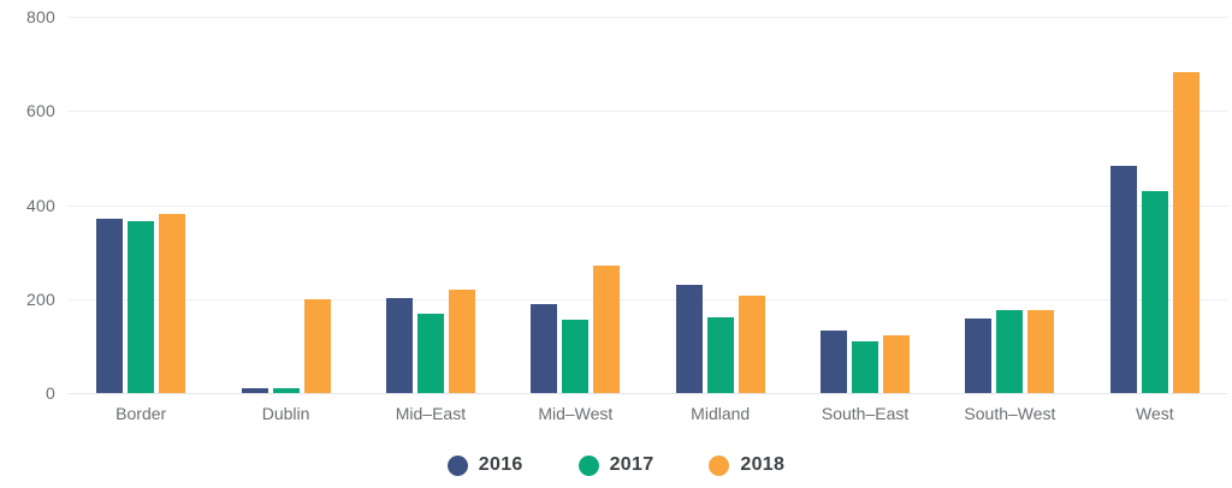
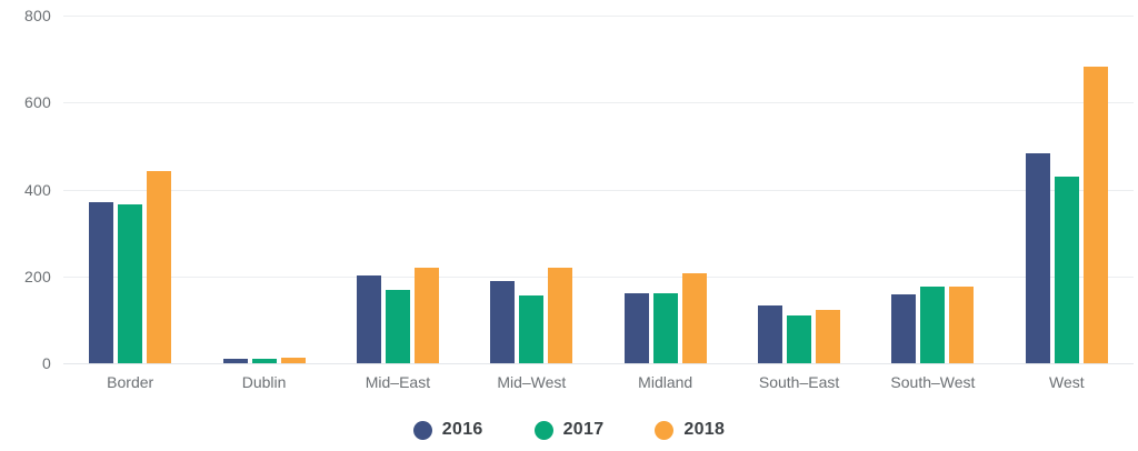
2018/Border: 380 -> 440
2018/Dublin: 200 -> 10
2018/Mid–West: 270 -> 220
2016/Midland: 230 -> 160
